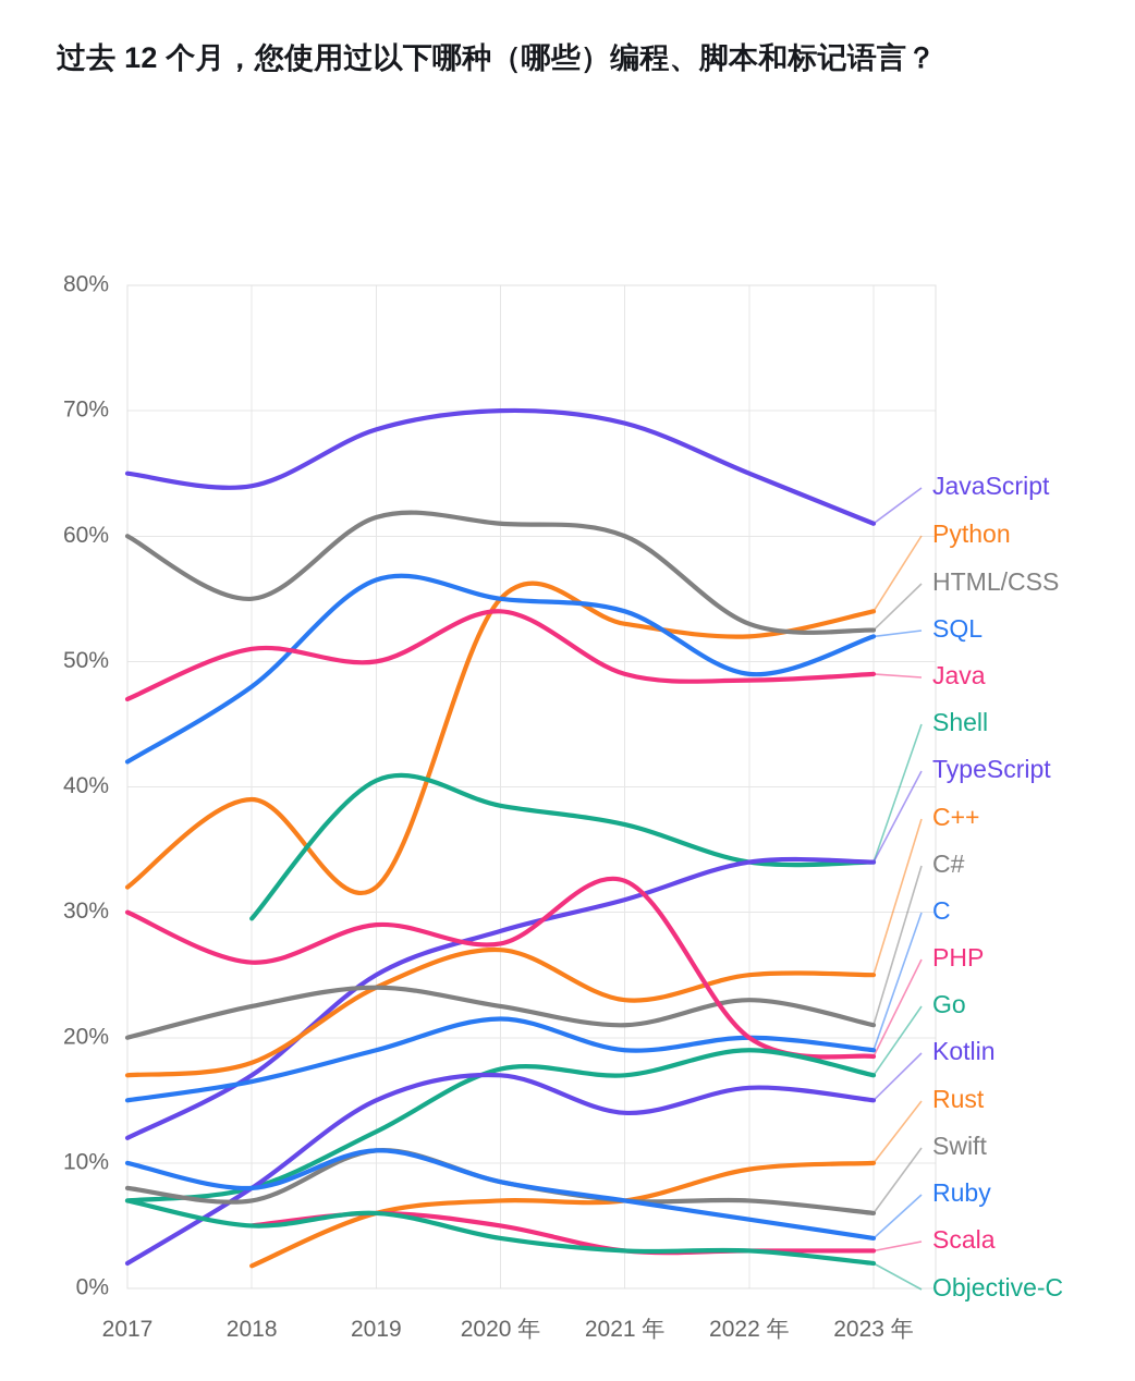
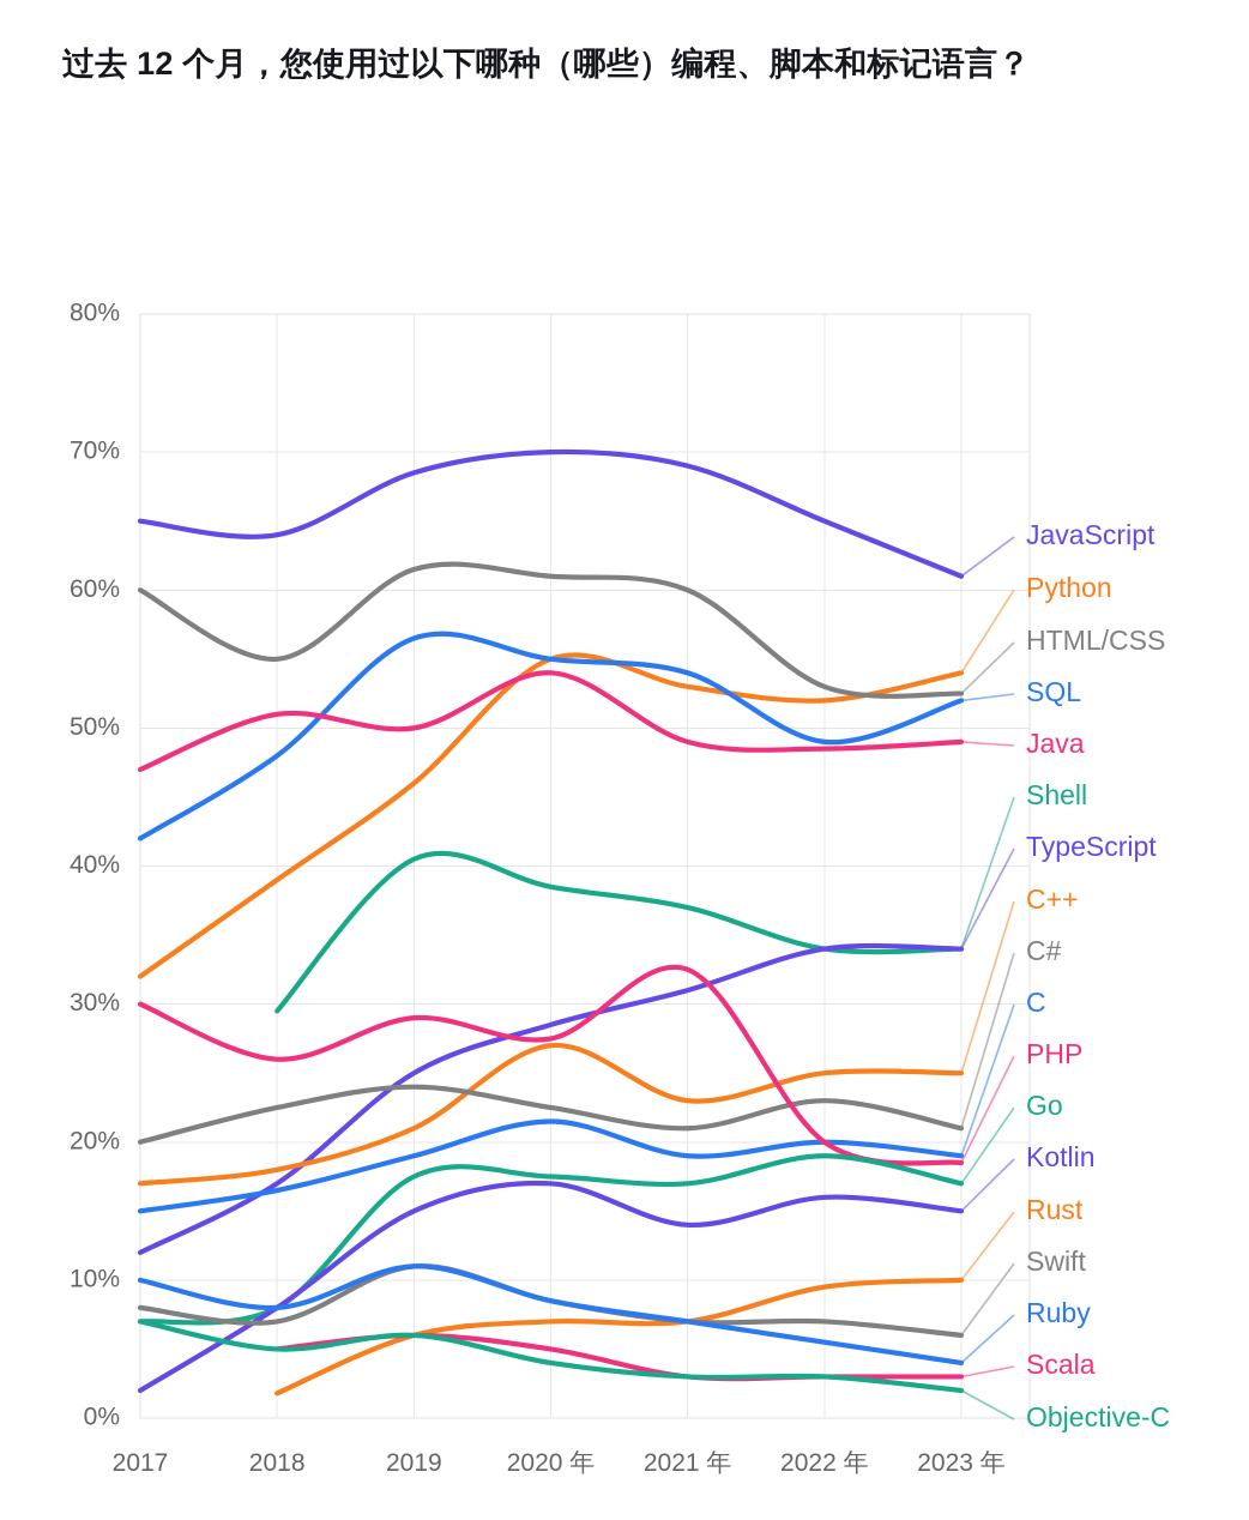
Python/2019: 32% -> 46%
C++/2019: 24% -> 21%
Go/2019: 12.5% -> 17.5%
